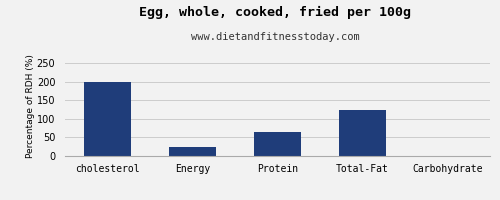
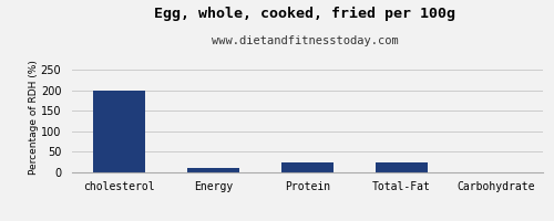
Energy: 25 -> 11
Protein: 65 -> 23
Total-Fat: 125 -> 23
